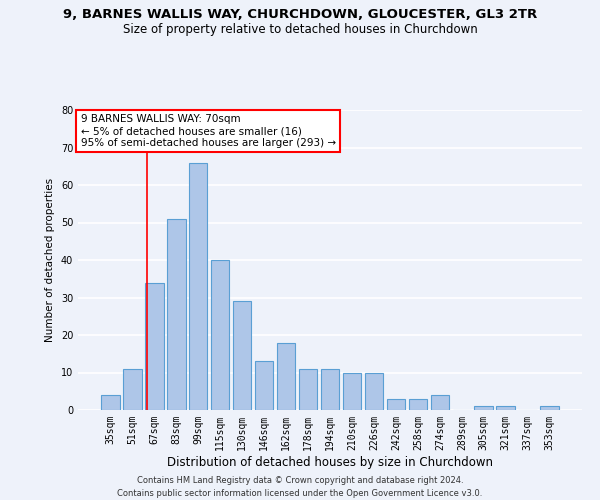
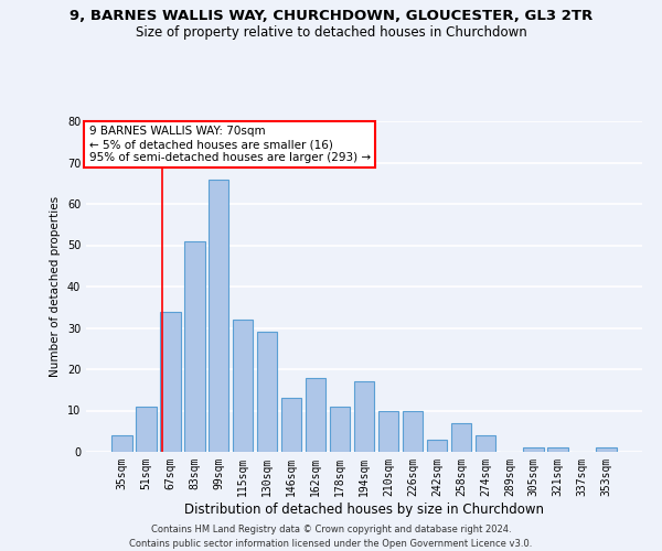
115sqm: 40 -> 32
194sqm: 11 -> 17
258sqm: 3 -> 7
